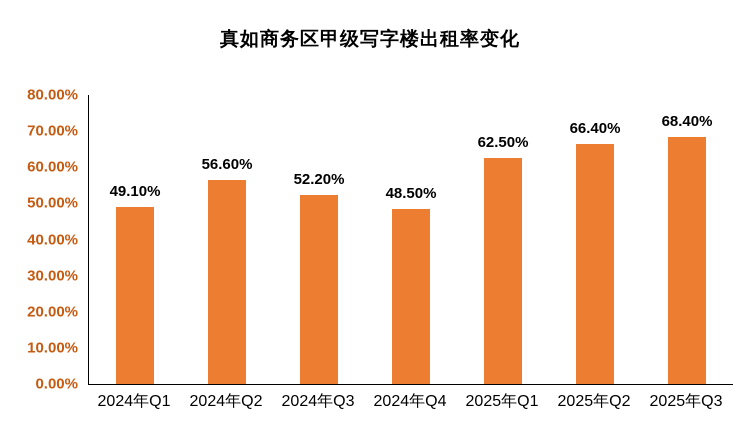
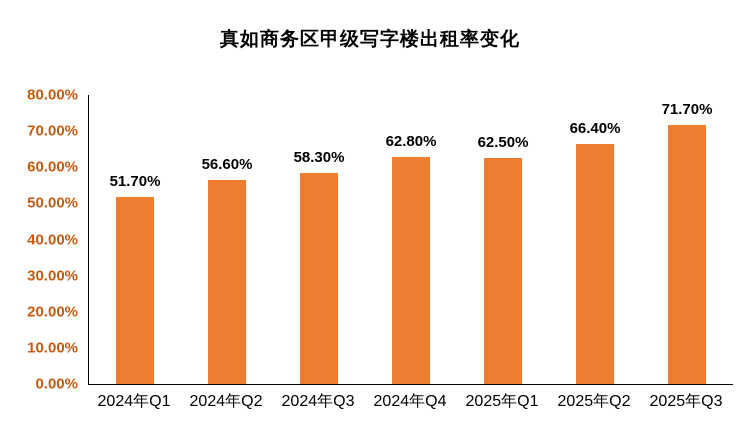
2024年Q1: 49.10% -> 51.70%
2024年Q3: 52.20% -> 58.30%
2024年Q4: 48.50% -> 62.80%
2025年Q3: 68.40% -> 71.70%
